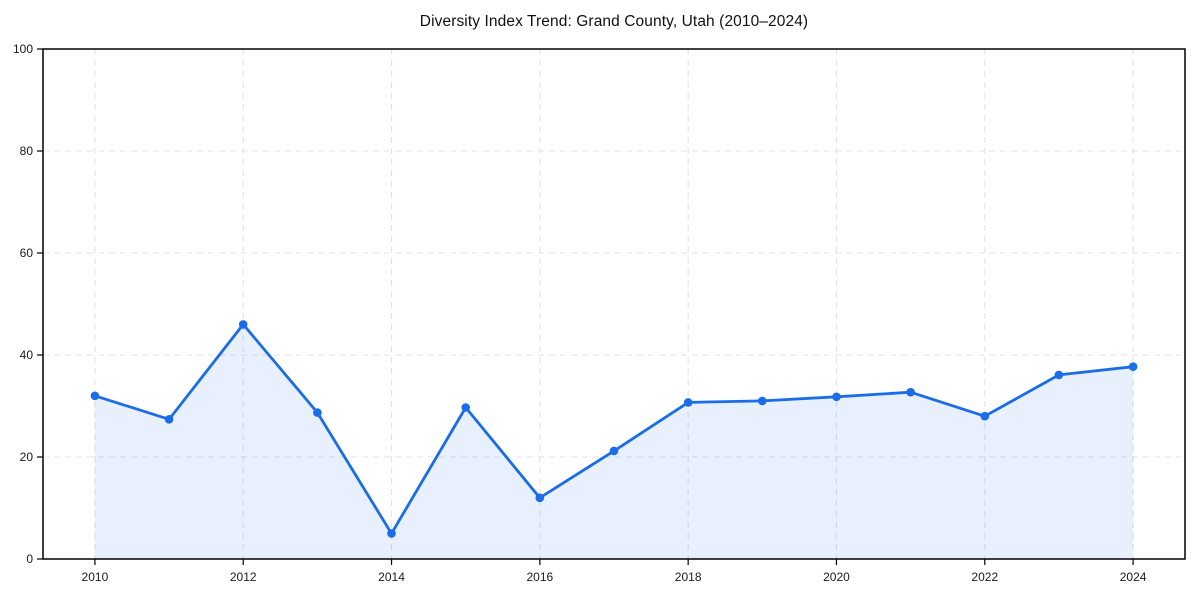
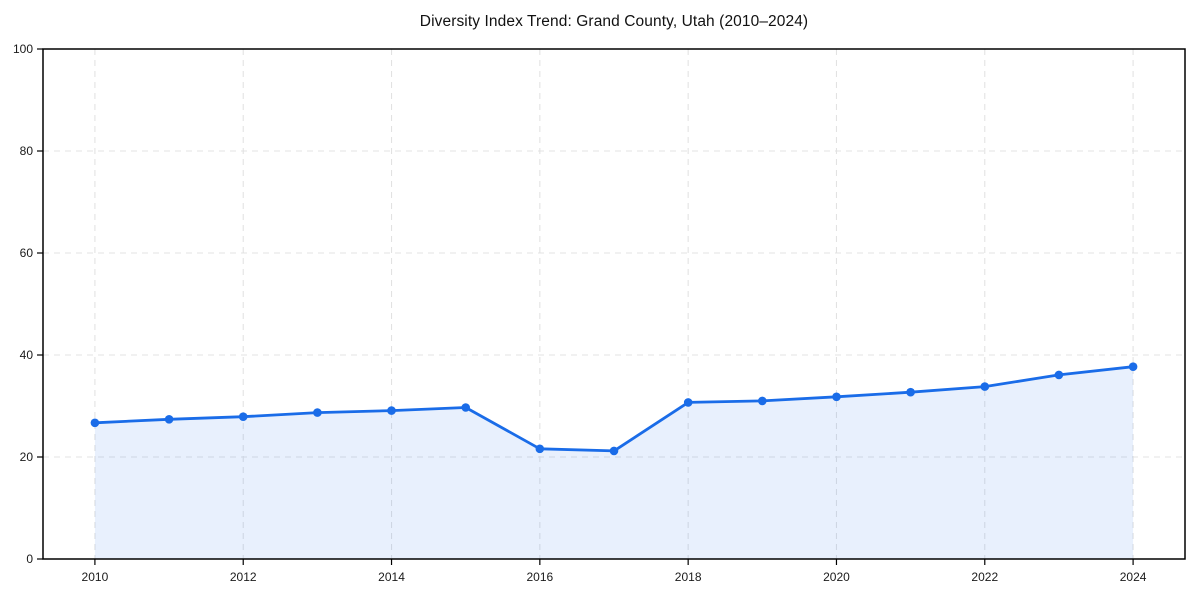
2010: 32 -> 27
2012: 46 -> 28
2014: 5 -> 29
2016: 12 -> 22
2022: 28 -> 34
